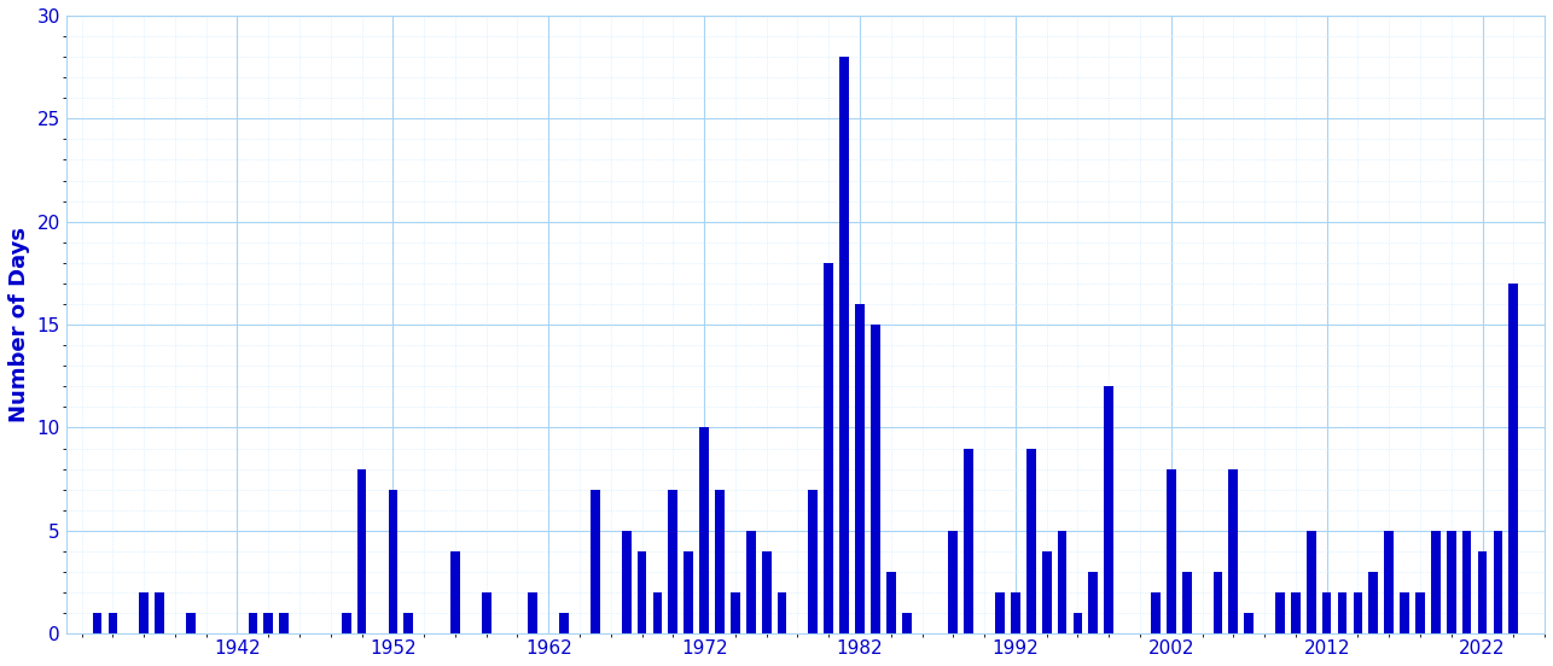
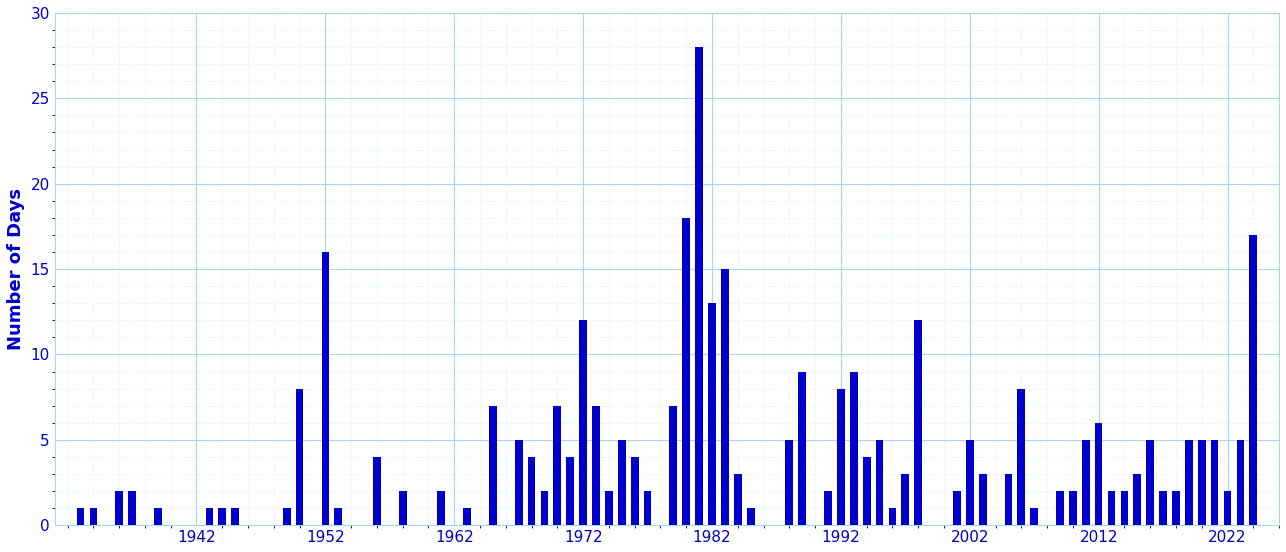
1952: 7 -> 16
1972: 10 -> 12
1982: 16 -> 13
1992: 2 -> 8
2002: 8 -> 5
2012: 2 -> 6
2022: 4 -> 2
